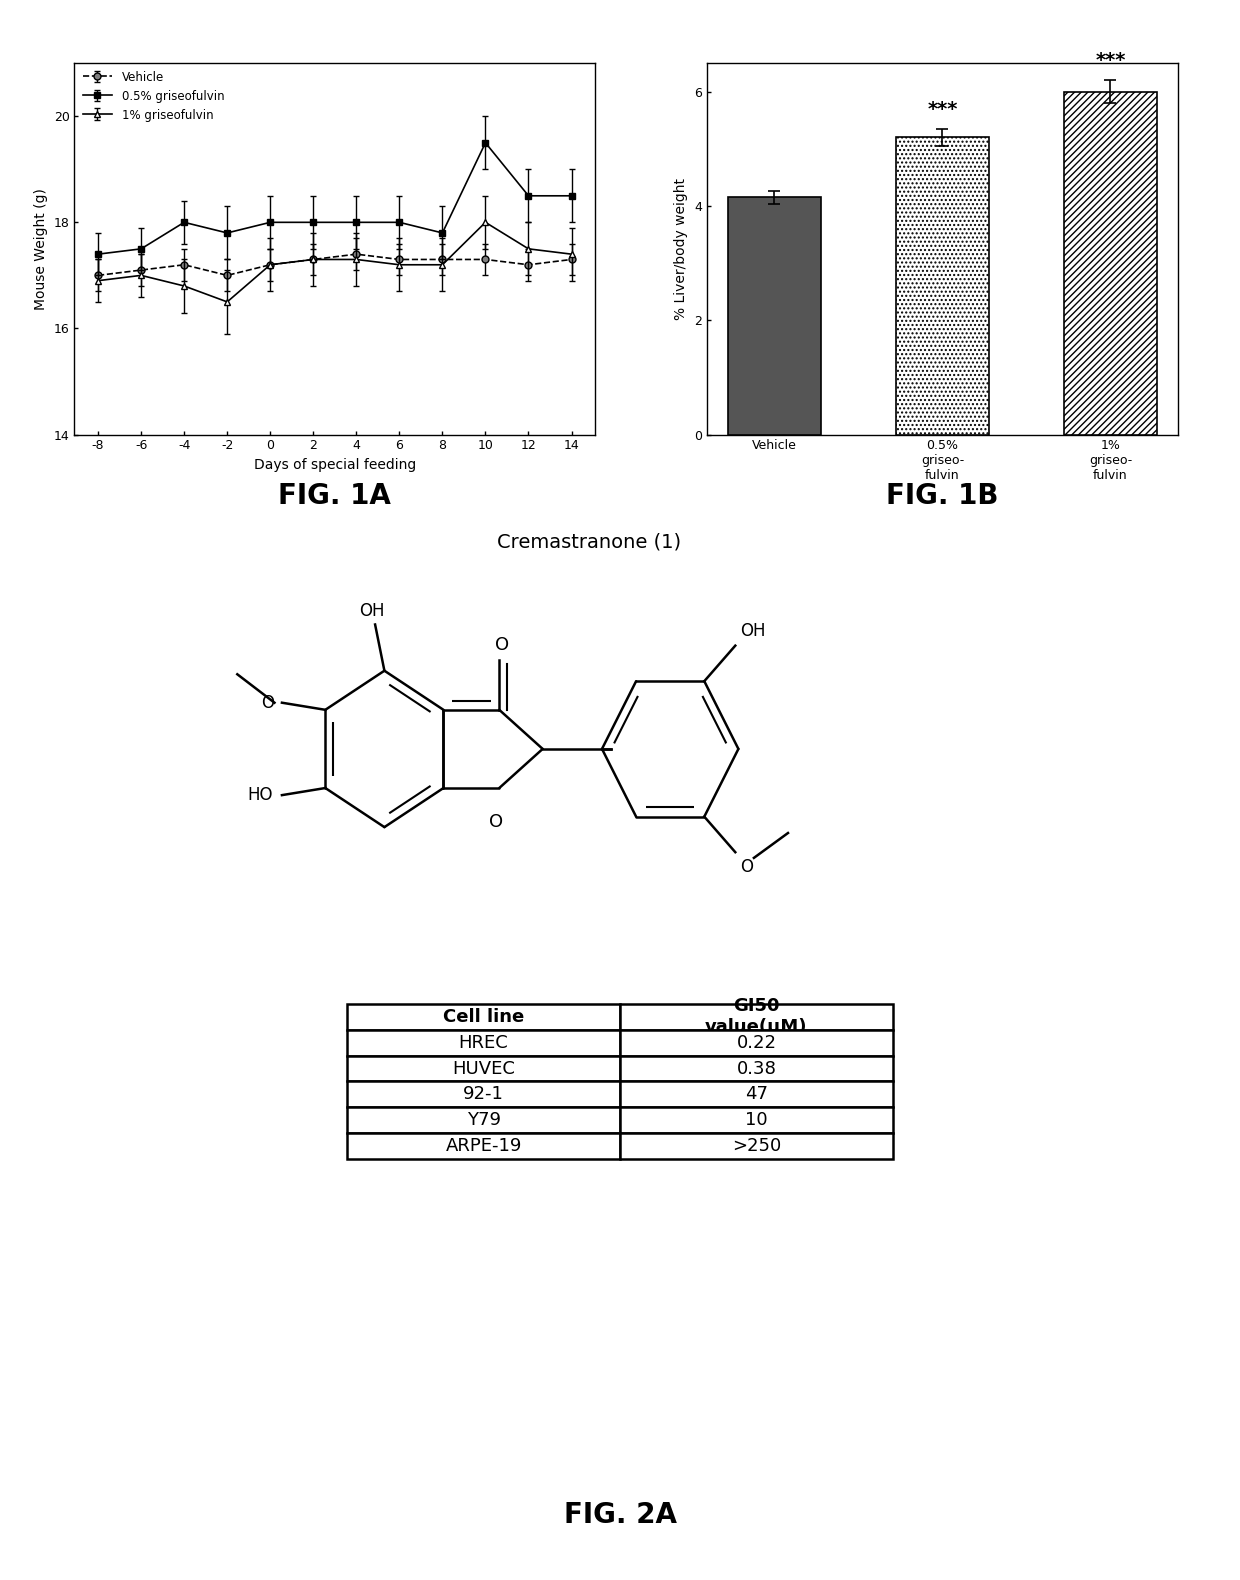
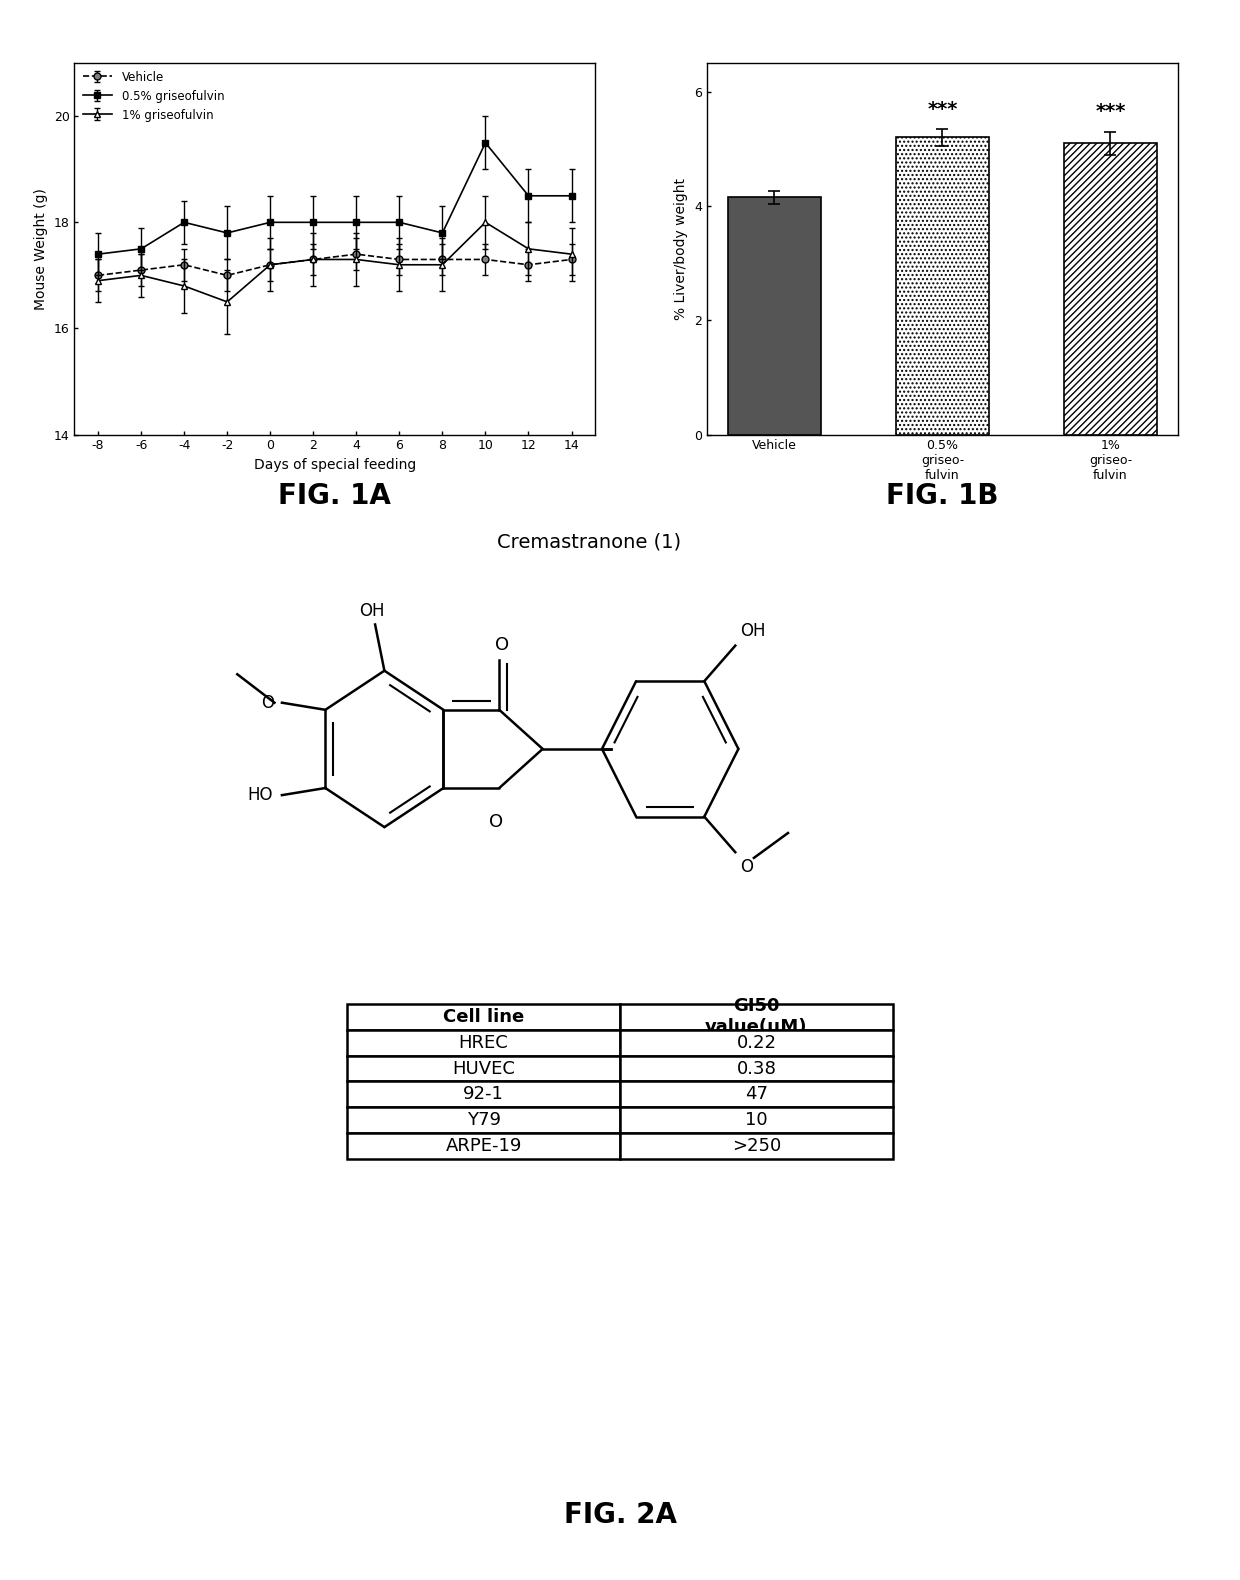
1% griseo- fulvin: 6.00 -> 5.10
